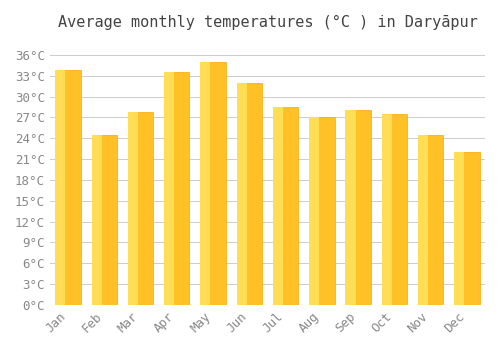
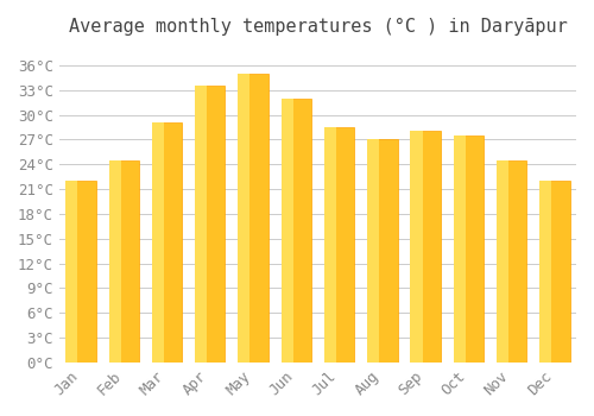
Jan: 33.8°C -> 22.0°C
Mar: 27.8°C -> 29.0°C
